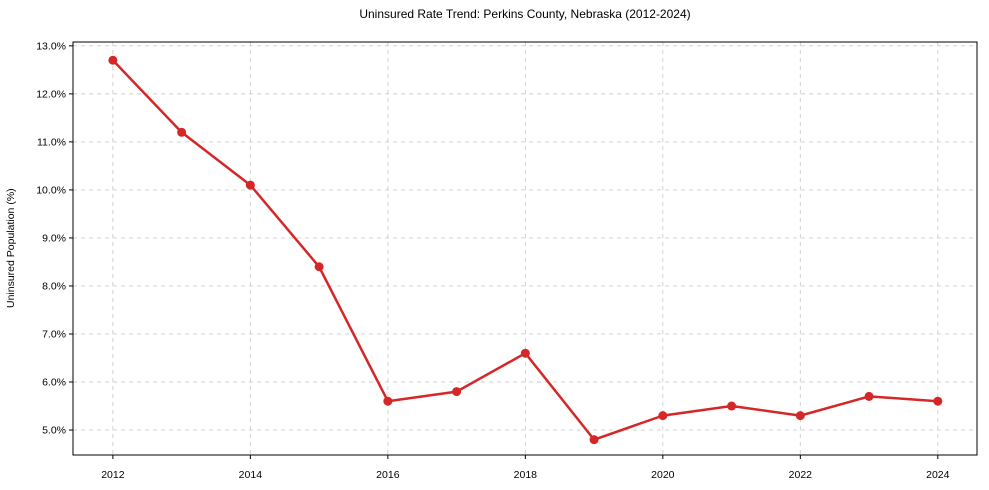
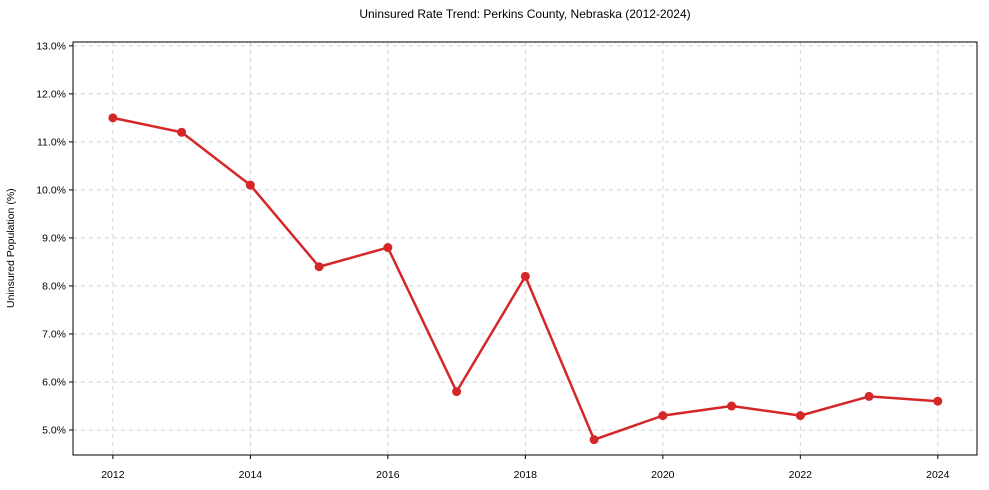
2012: 12.7% -> 11.5%
2016: 5.6% -> 8.8%
2018: 6.6% -> 8.2%
